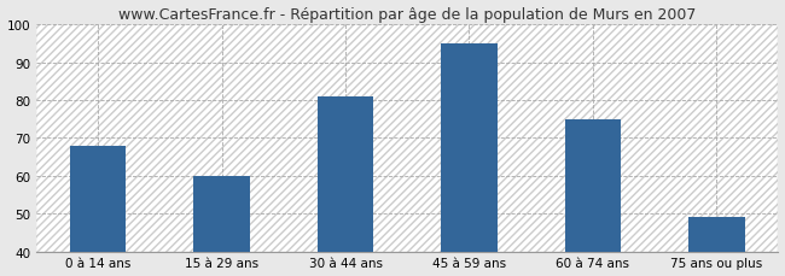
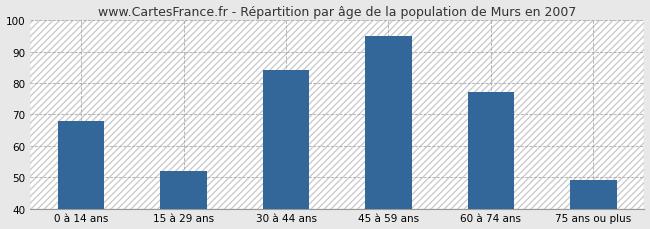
15 à 29 ans: 60 -> 52
30 à 44 ans: 81 -> 84
60 à 74 ans: 75 -> 77
